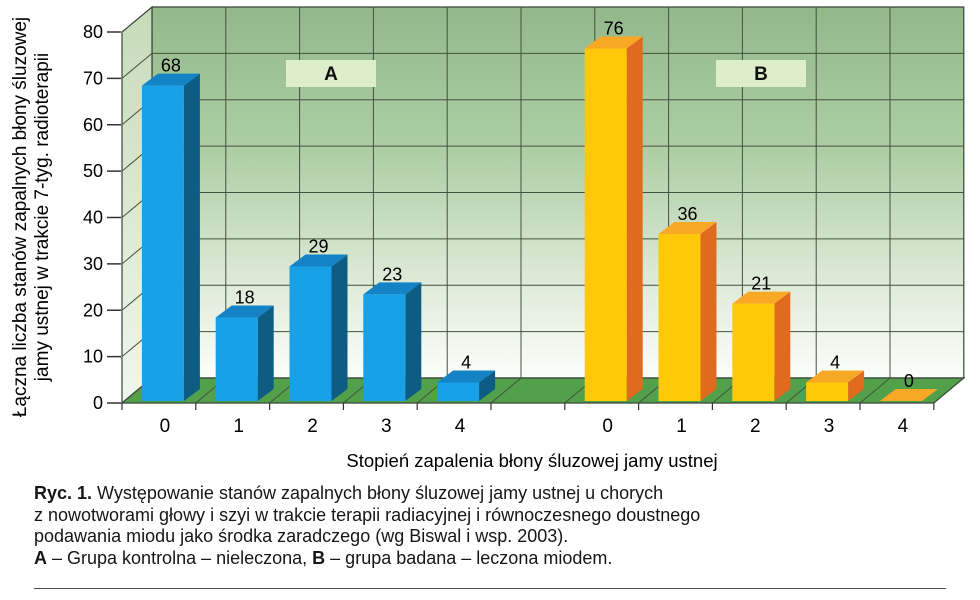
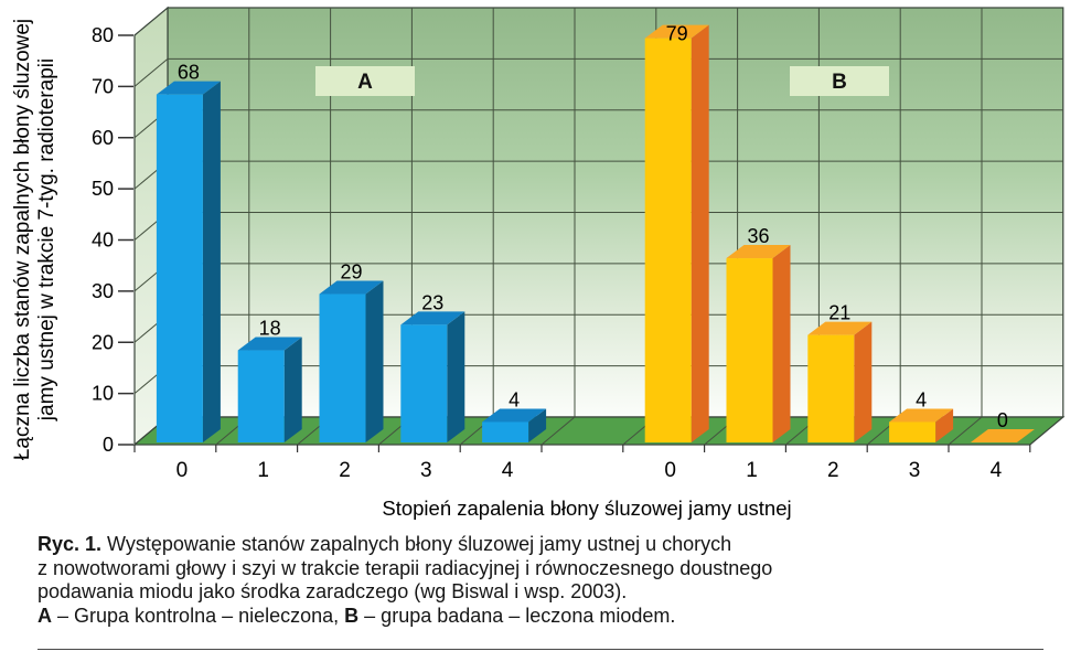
B/0: 76 -> 79
